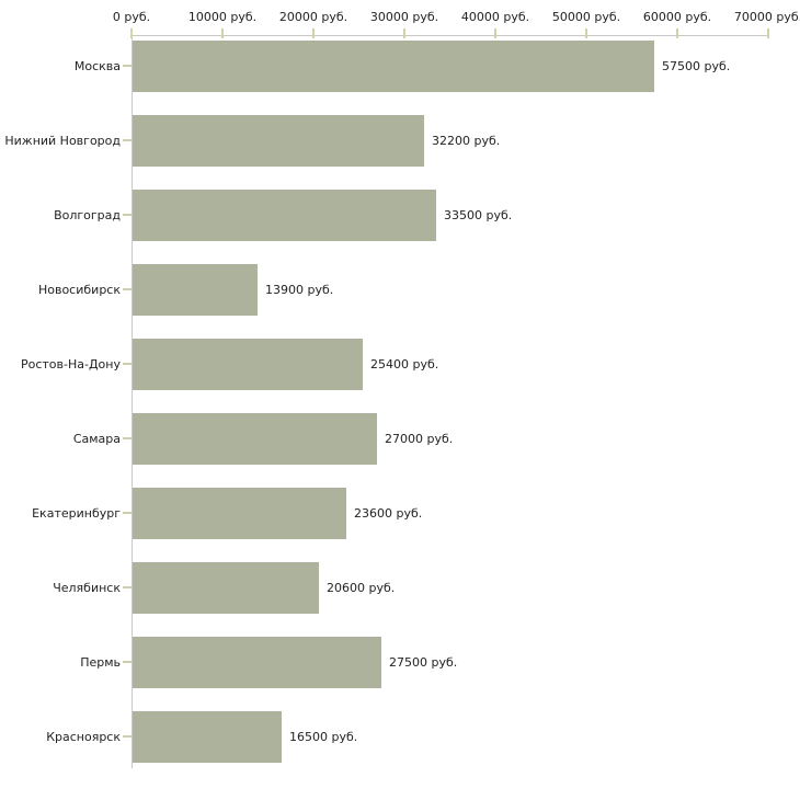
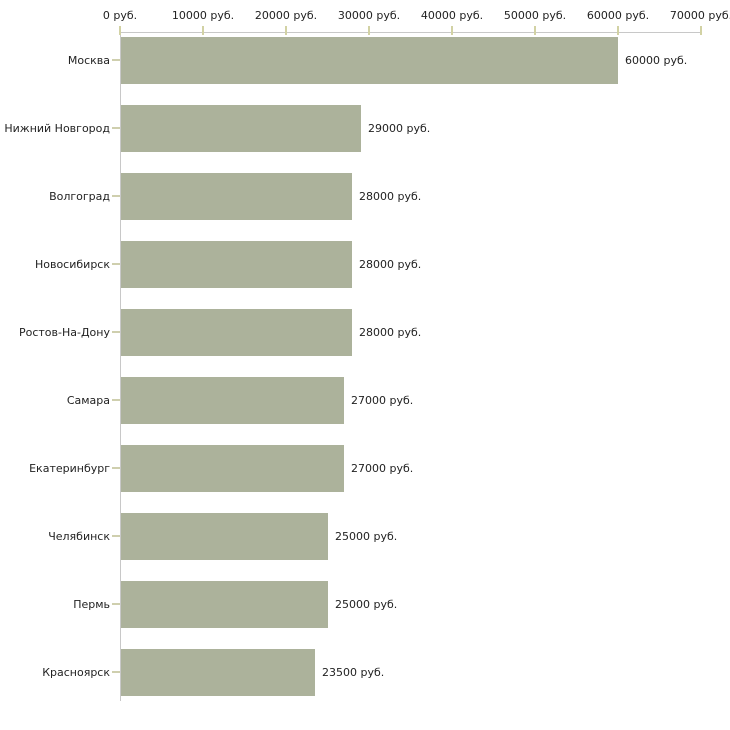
Москва: 57500 -> 60000
Нижний Новгород: 32200 -> 29000
Волгоград: 33500 -> 28000
Новосибирск: 13900 -> 28000
Ростов-На-Дону: 25400 -> 28000
Екатеринбург: 23600 -> 27000
Челябинск: 20600 -> 25000
Пермь: 27500 -> 25000
Красноярск: 16500 -> 23500
